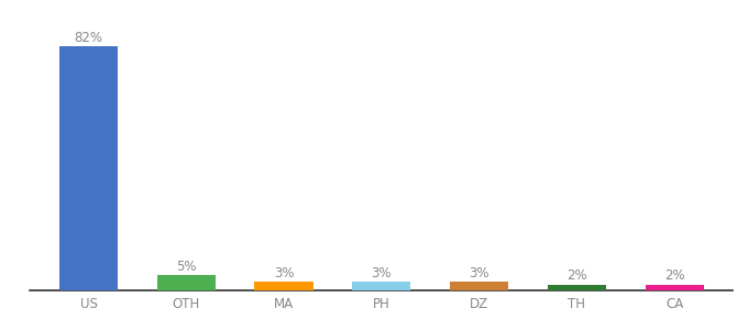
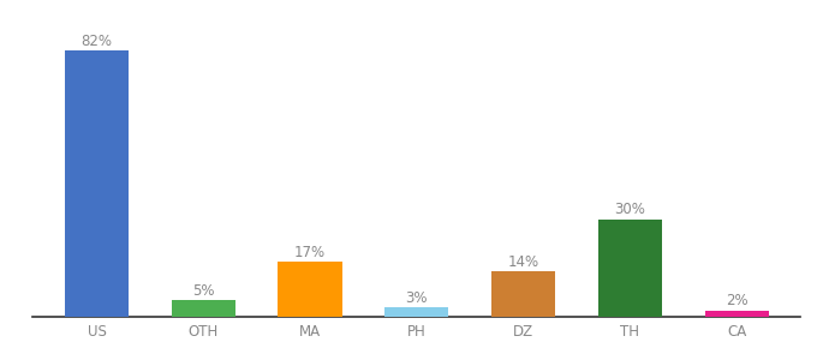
MA: 3% -> 17%
DZ: 3% -> 14%
TH: 2% -> 30%
